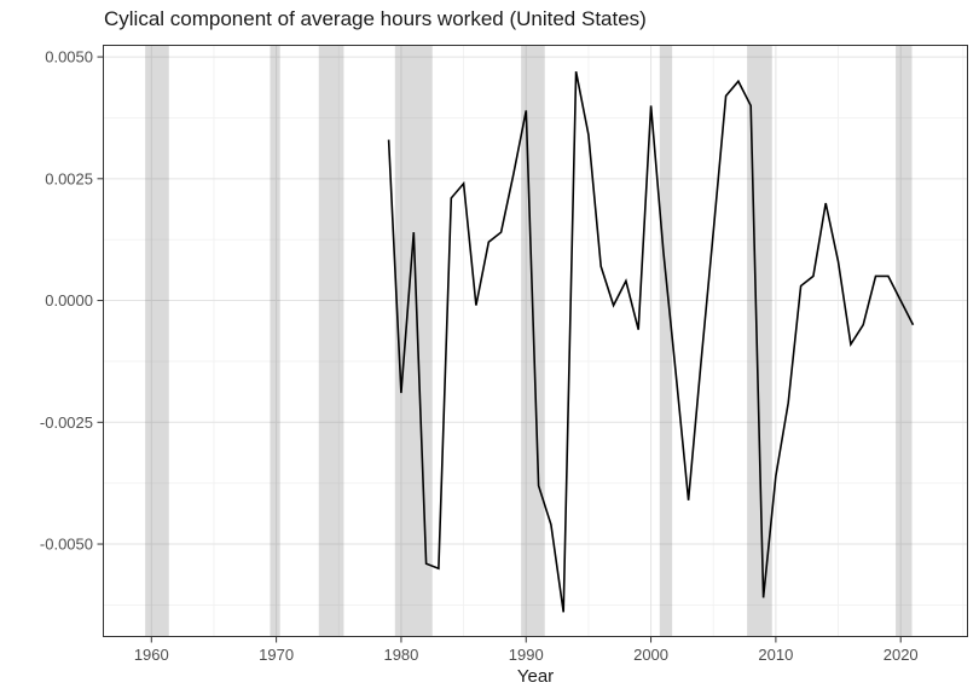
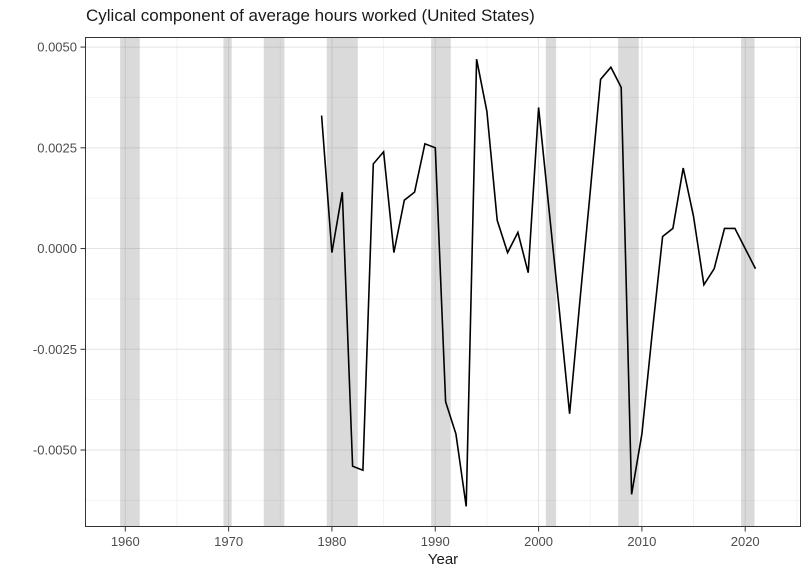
1980: -0.0019 -> -0.0001
1990: 0.0039 -> 0.0025
2000: 0.0040 -> 0.0035
2010: -0.0036 -> -0.0046
